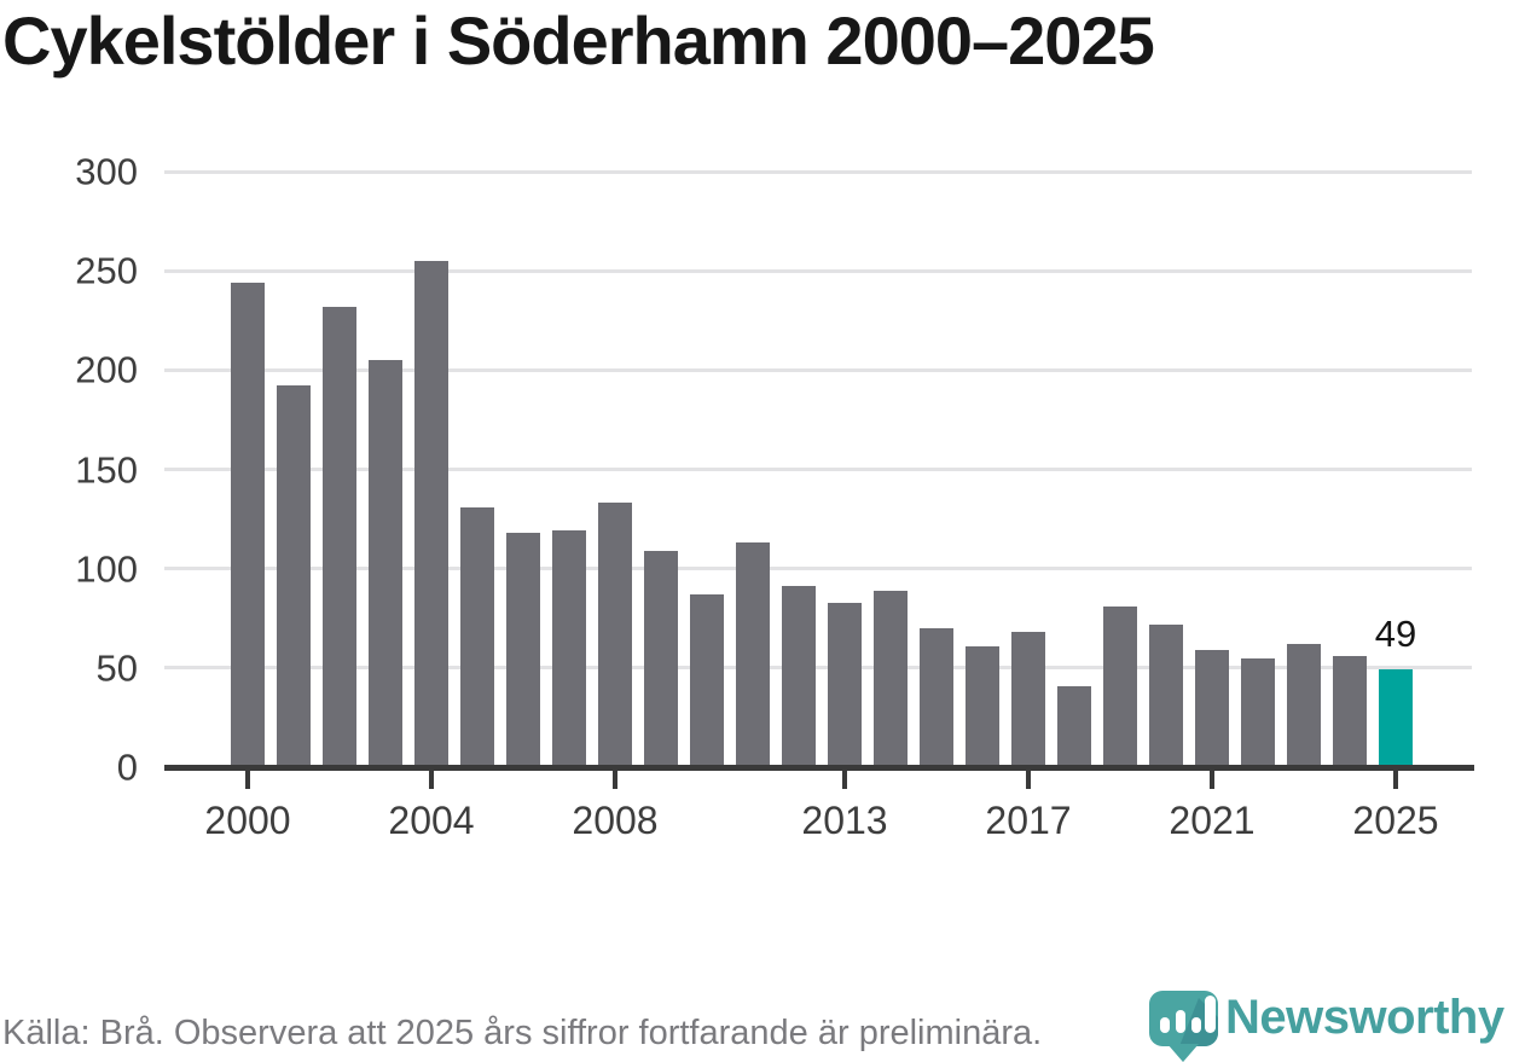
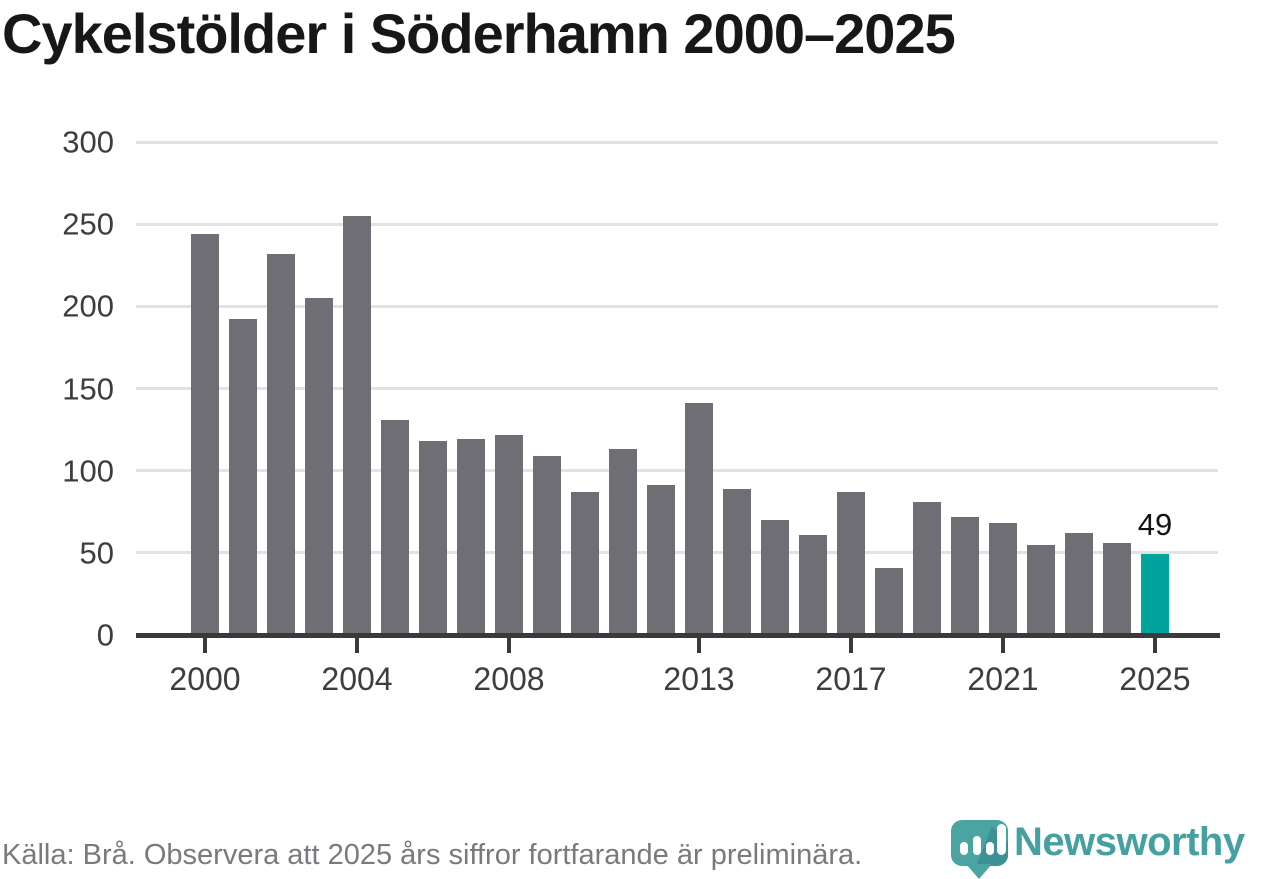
2008: 133 -> 122
2013: 83 -> 141
2017: 68 -> 87
2021: 59 -> 68
